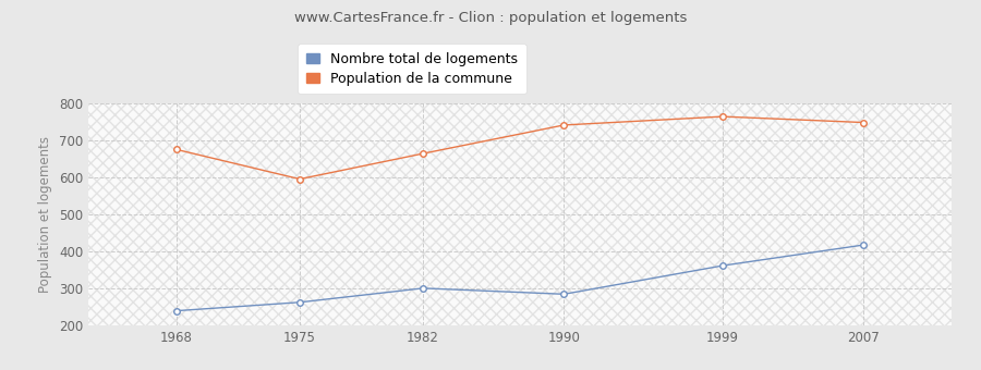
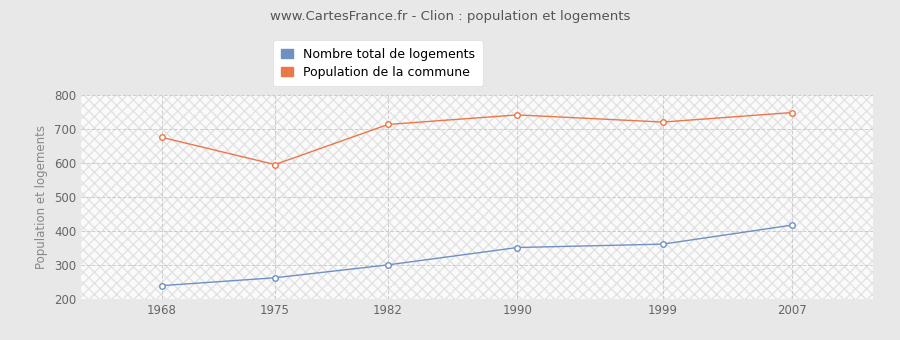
Population de la commune/1982: 665 -> 714
Nombre total de logements/1990: 285 -> 352
Population de la commune/1999: 765 -> 721
